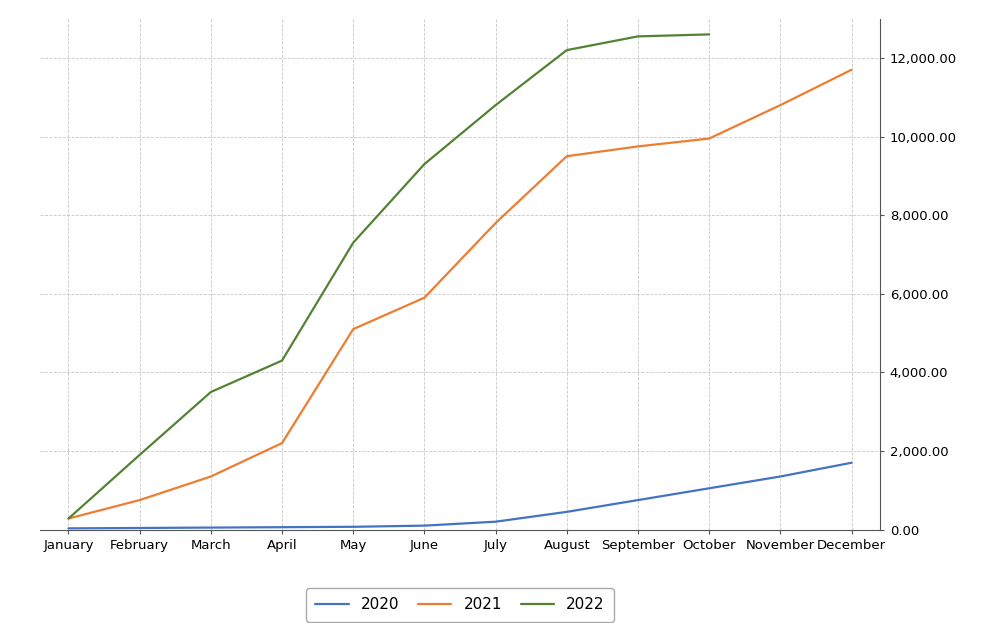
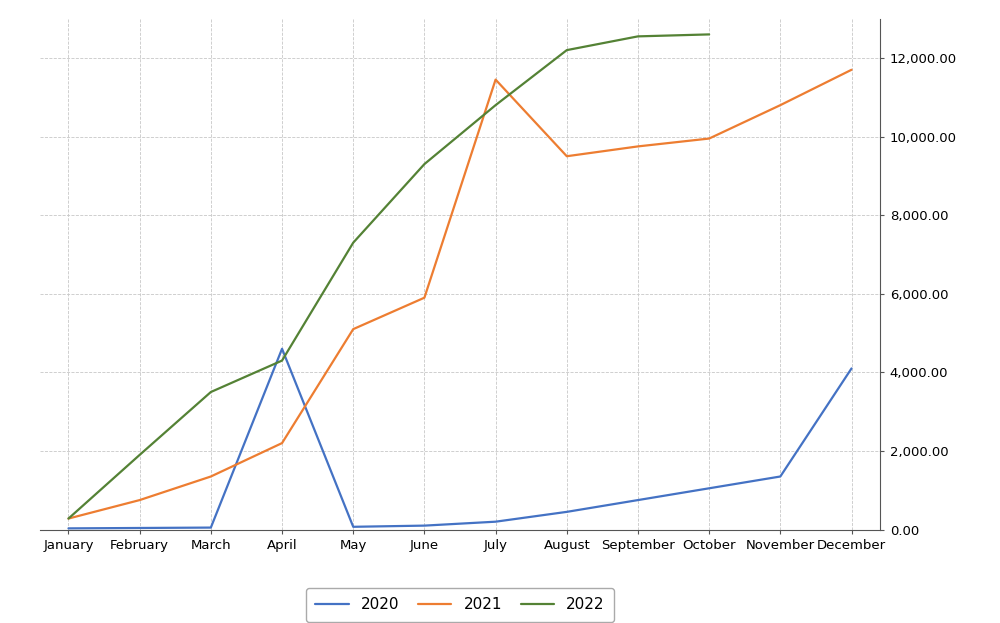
2020/April: 60 -> 4,600
2021/July: 7,800 -> 11,450
2020/December: 1,700 -> 4,100
